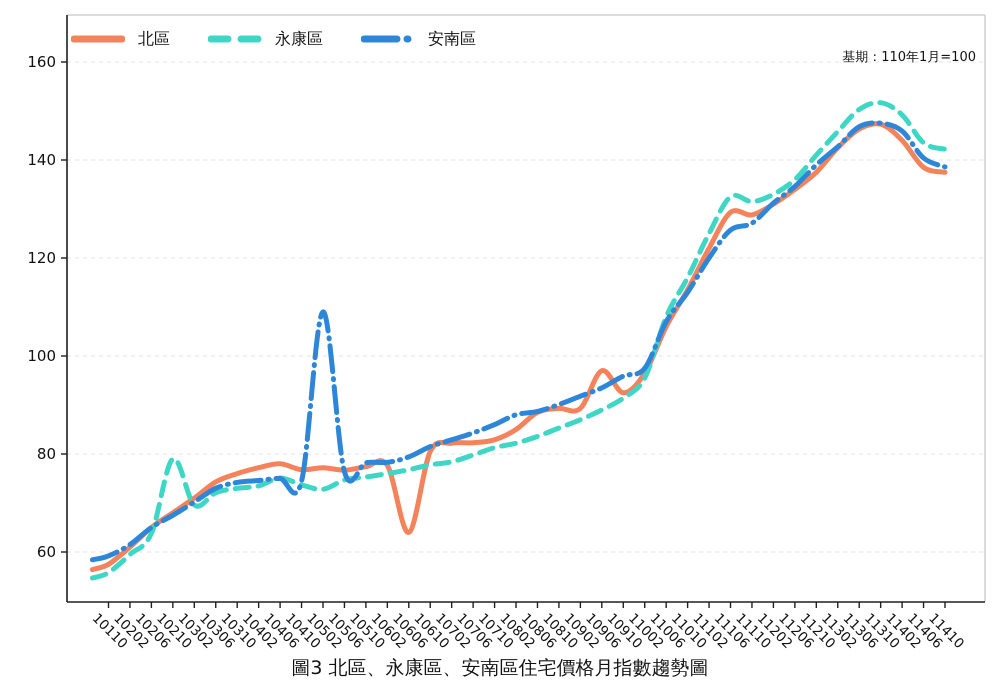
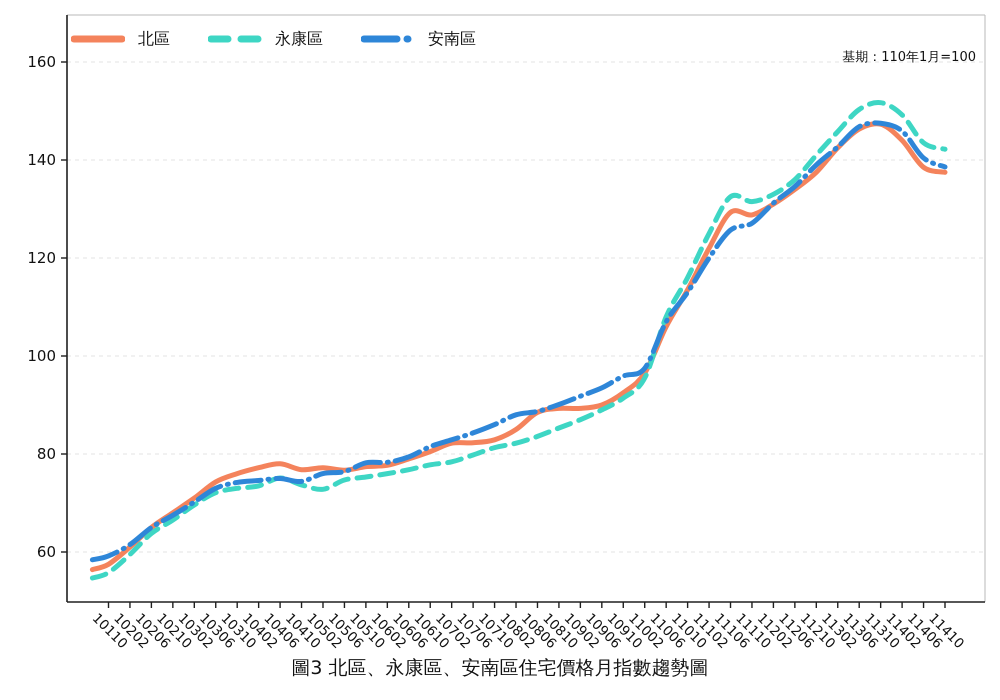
永康區/10210: 79 -> 66
安南區/10502: 109 -> 76
北區/10606: 64 -> 79
北區/10906: 97 -> 90
